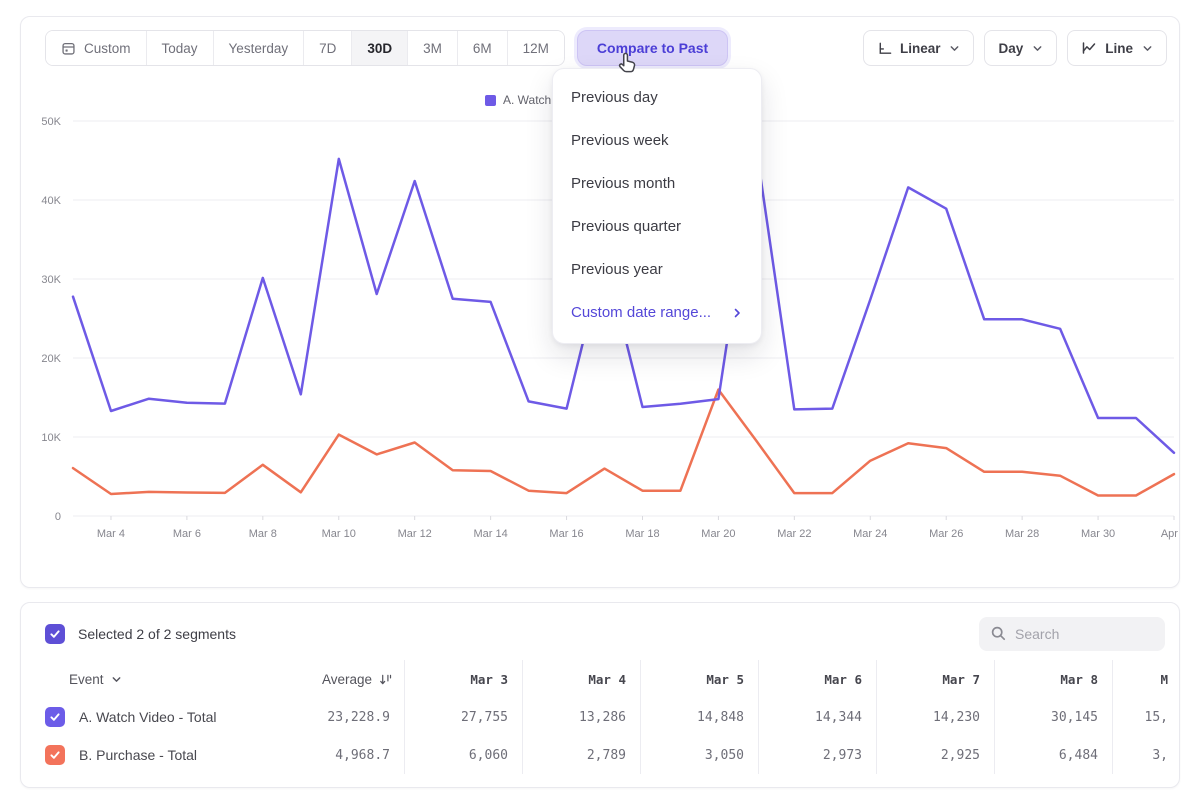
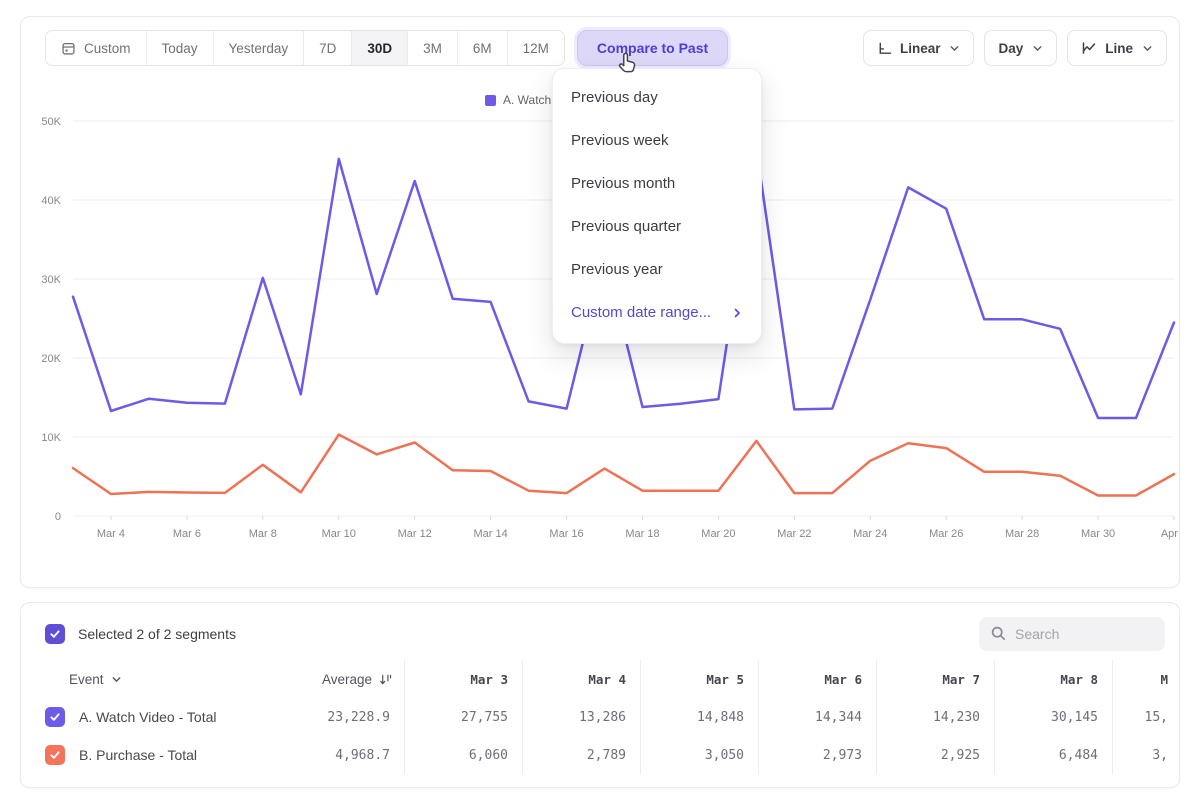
B. Purchase - Total/Mar 20: 16K -> 3K
A. Watch Video - Total/Apr 1: 8K -> 24K
